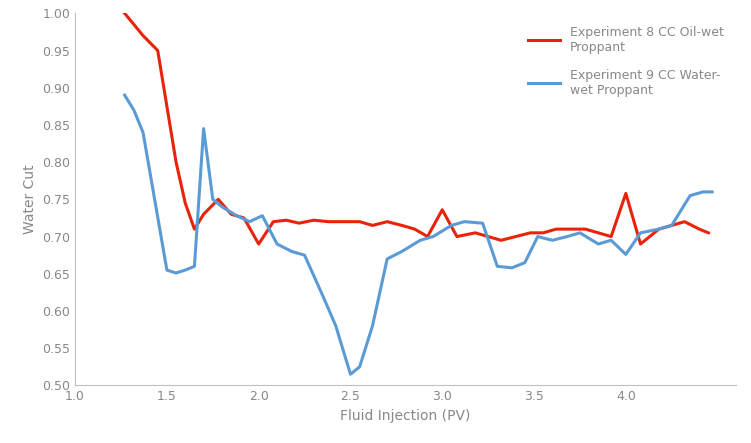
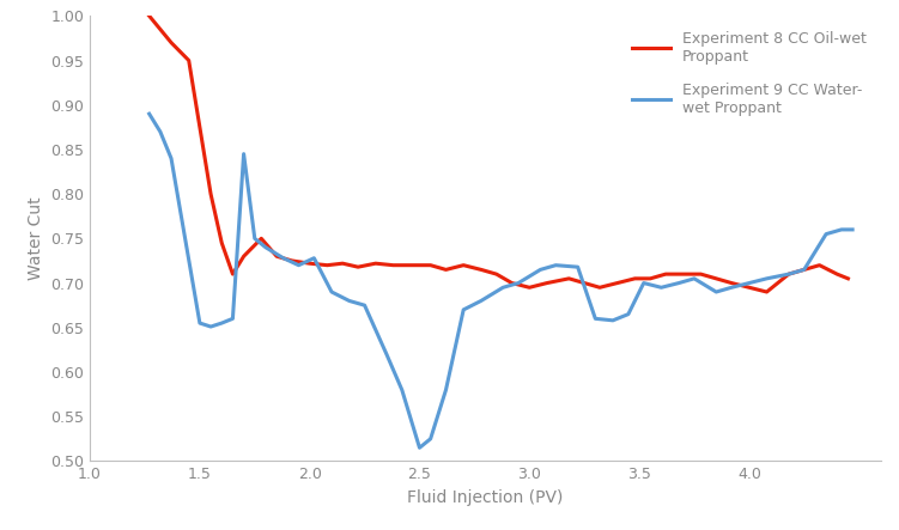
Experiment 8 CC Oil-wet Proppant/2.0: 0.690 -> 0.722
Experiment 8 CC Oil-wet Proppant/3.0: 0.736 -> 0.695
Experiment 8 CC Oil-wet Proppant/4.0: 0.758 -> 0.695
Experiment 9 CC Water- wet Proppant/4.0: 0.676 -> 0.700
